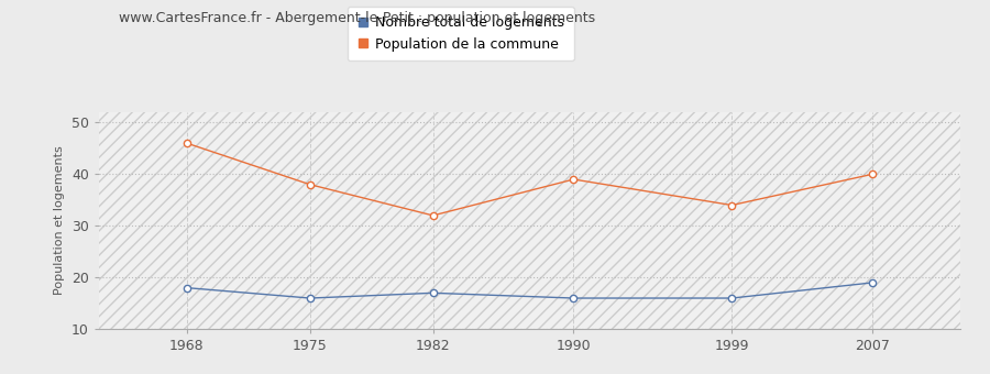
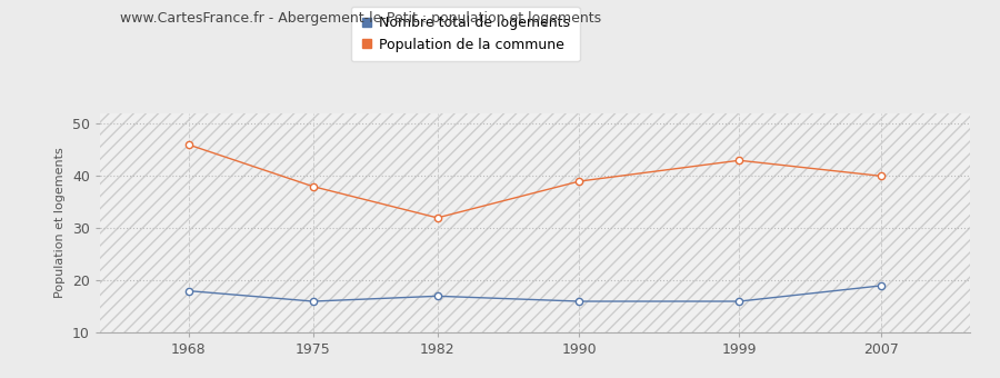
Population de la commune/1999: 34 -> 43
